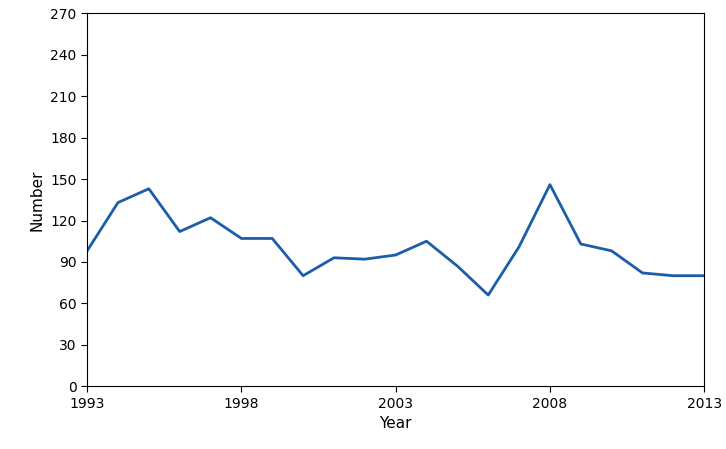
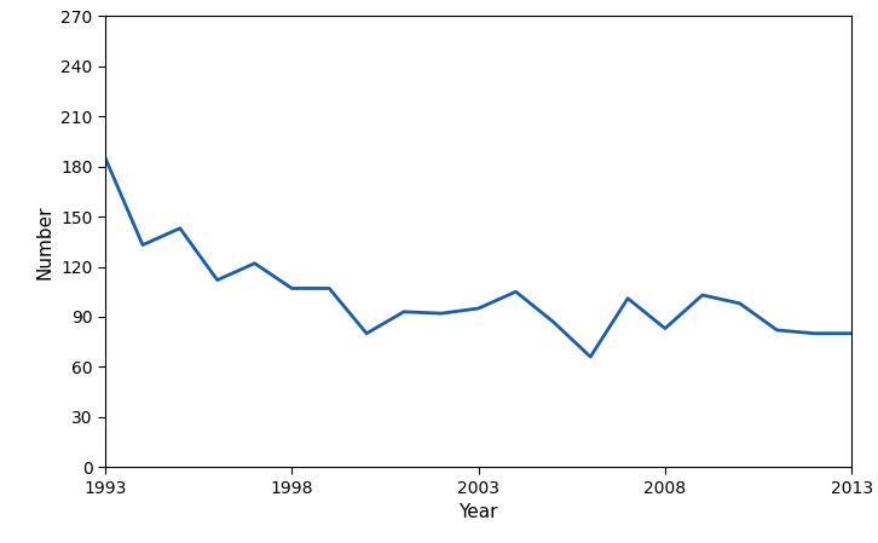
1993: 98 -> 185
2008: 146 -> 83
